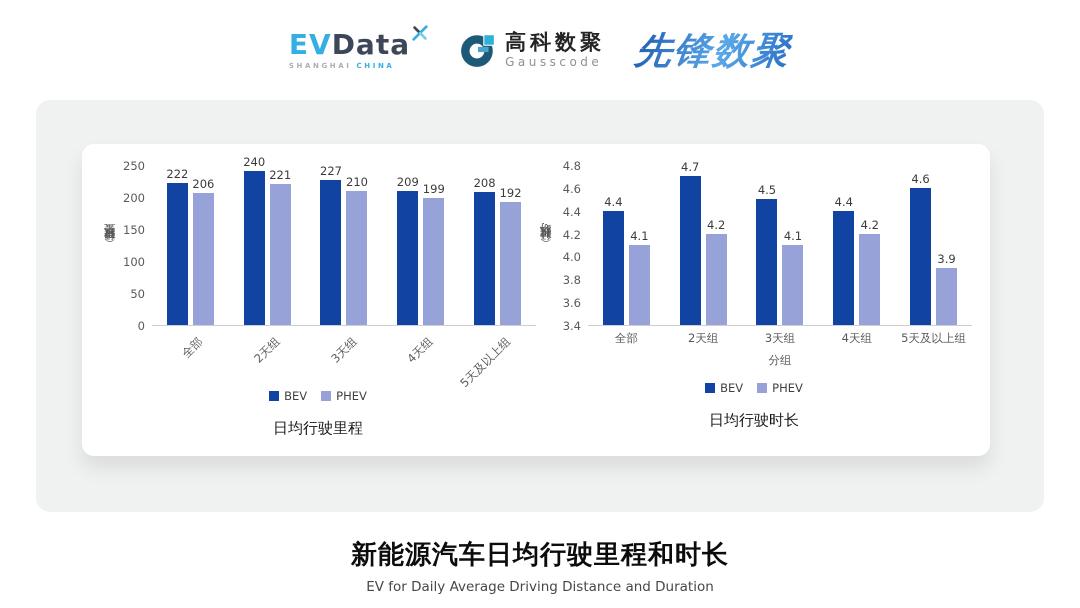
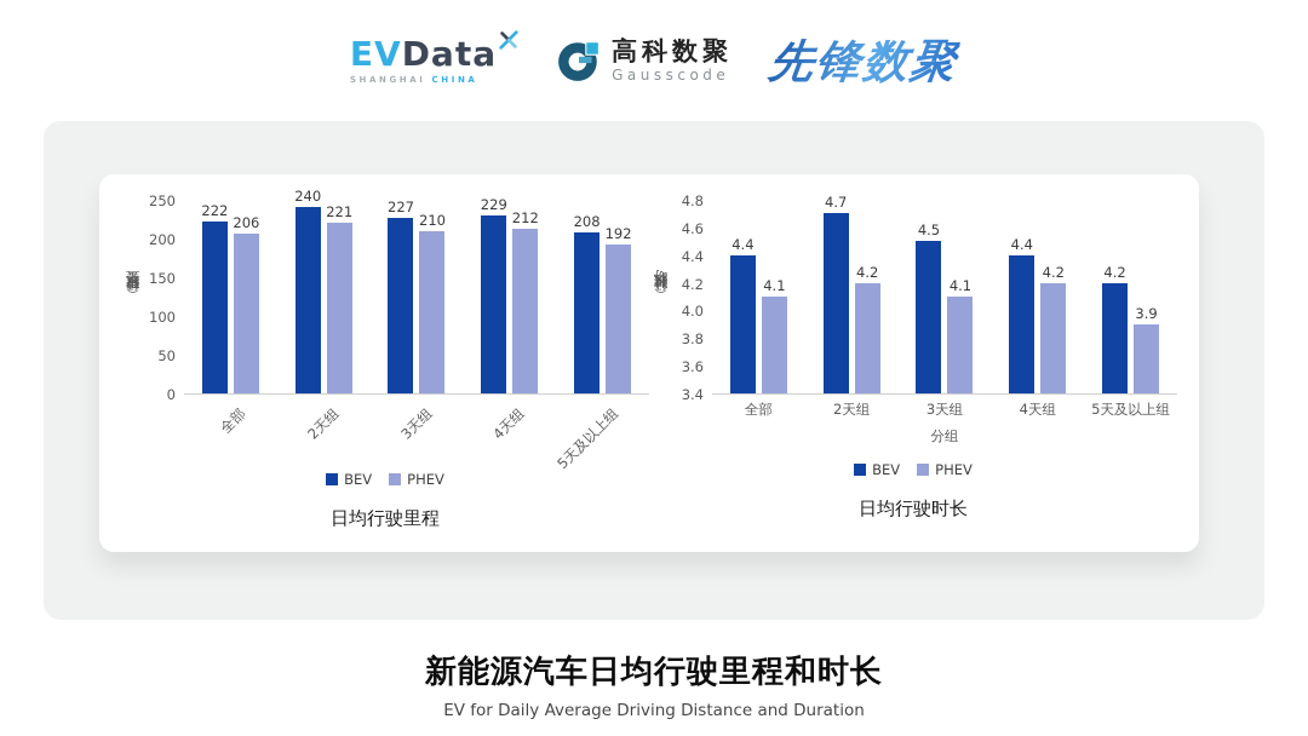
日均行驶里程/BEV/4天组: 209 -> 229
日均行驶里程/PHEV/4天组: 199 -> 212
日均行驶时长/BEV/5天及以上组: 4.6 -> 4.2
